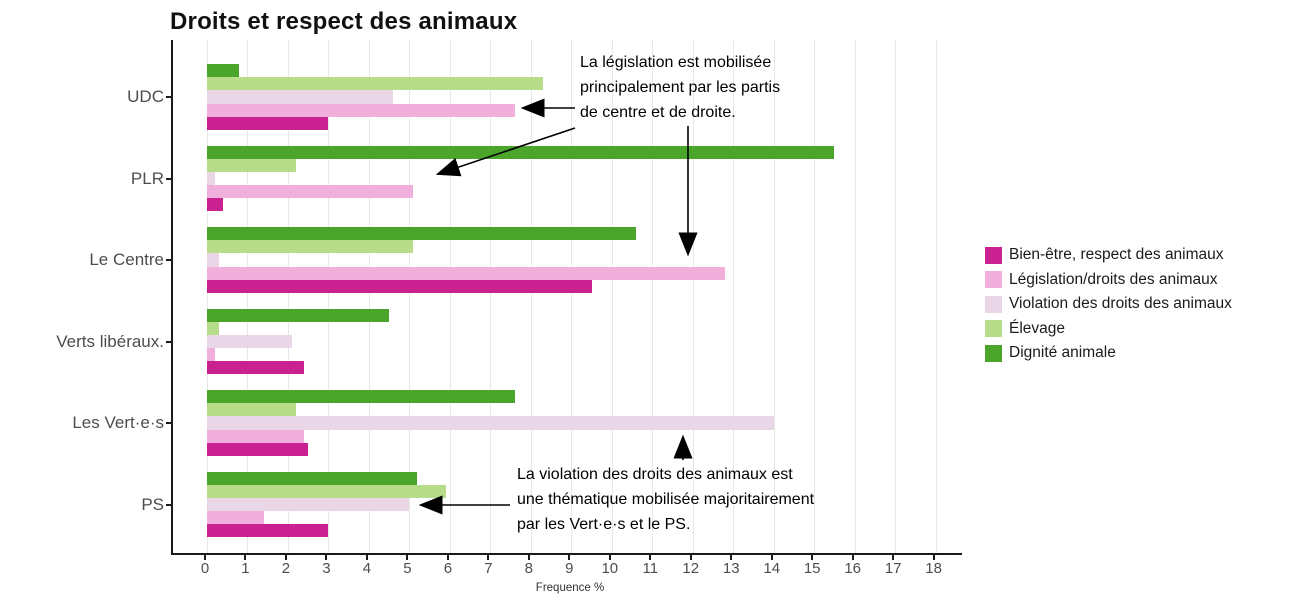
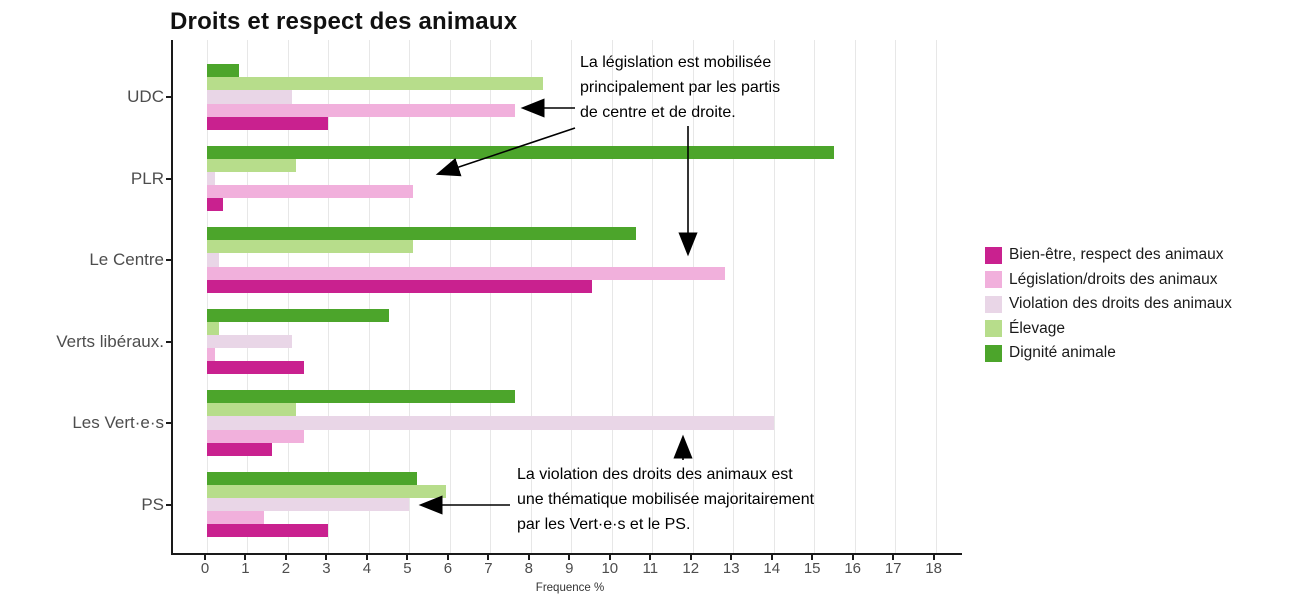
Violation des droits des animaux/UDC: 4.6 -> 2.1
Bien-être, respect des animaux/Les Vert·e·s: 2.5 -> 1.6
